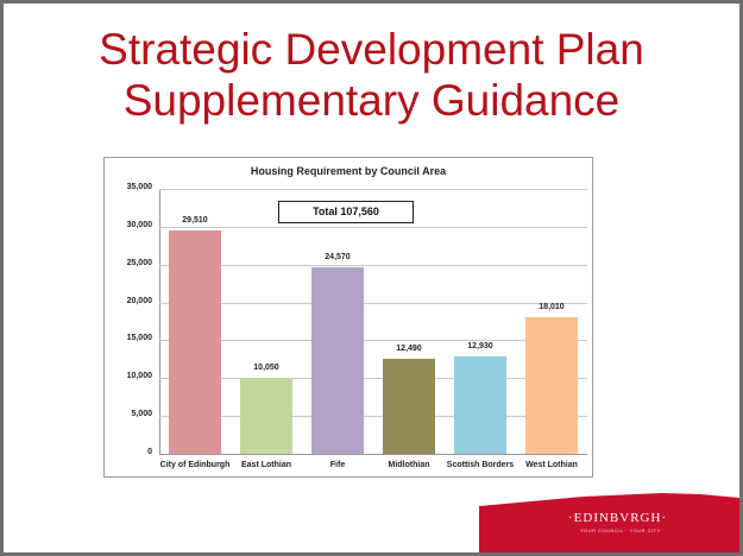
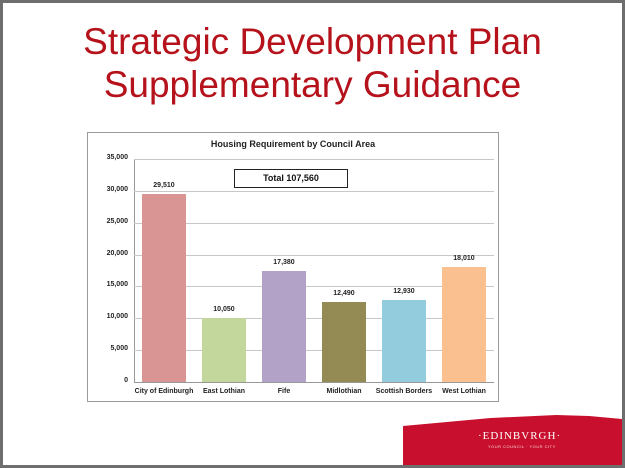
Fife: 24,570 -> 17,380
